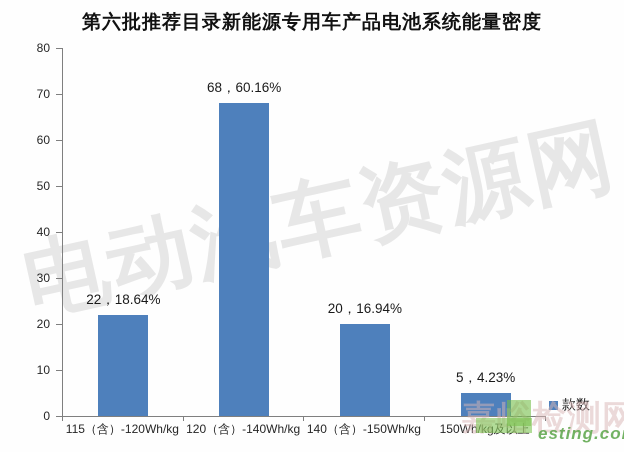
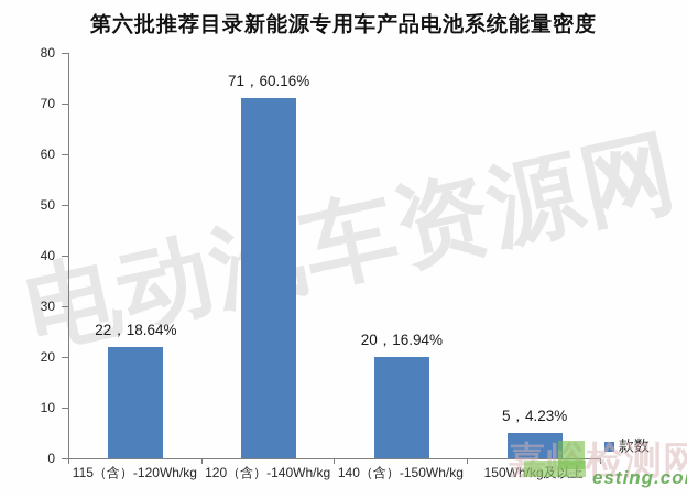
120（含）-140Wh/kg: 68 -> 71
